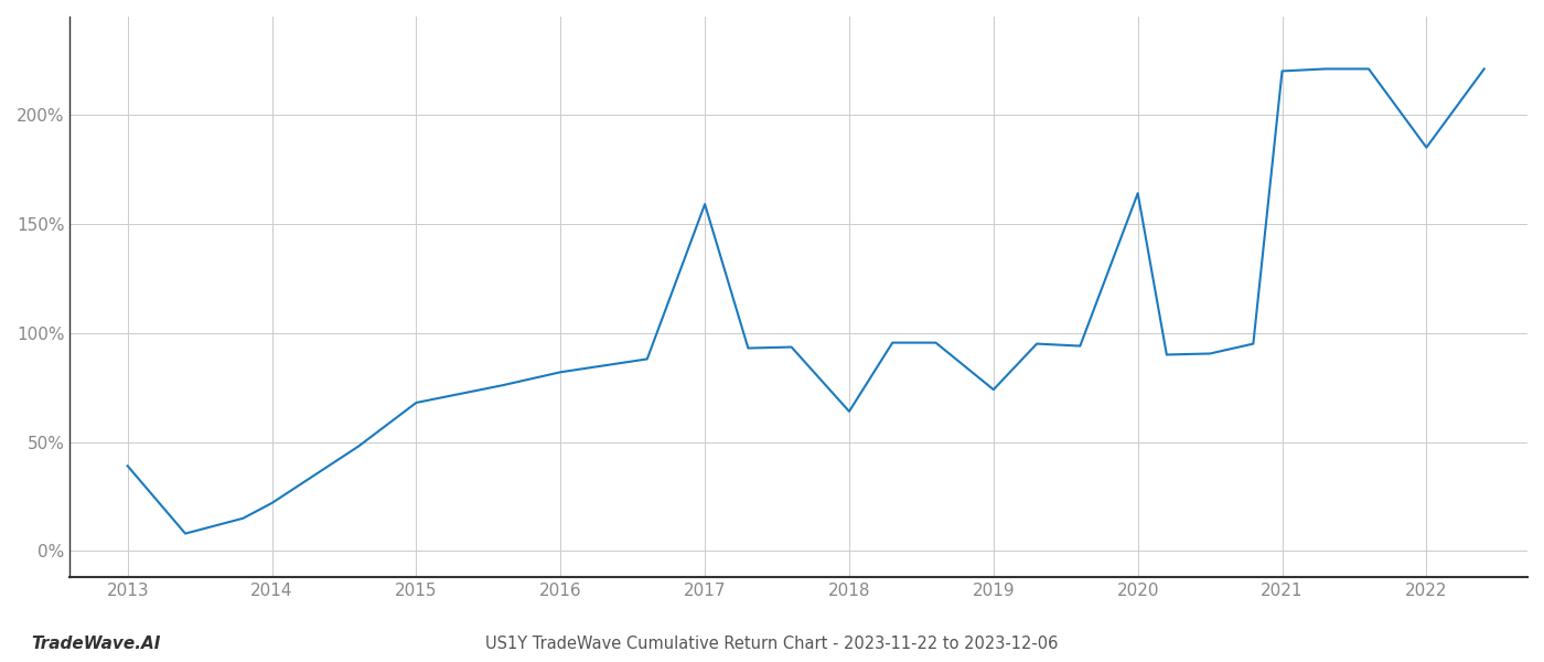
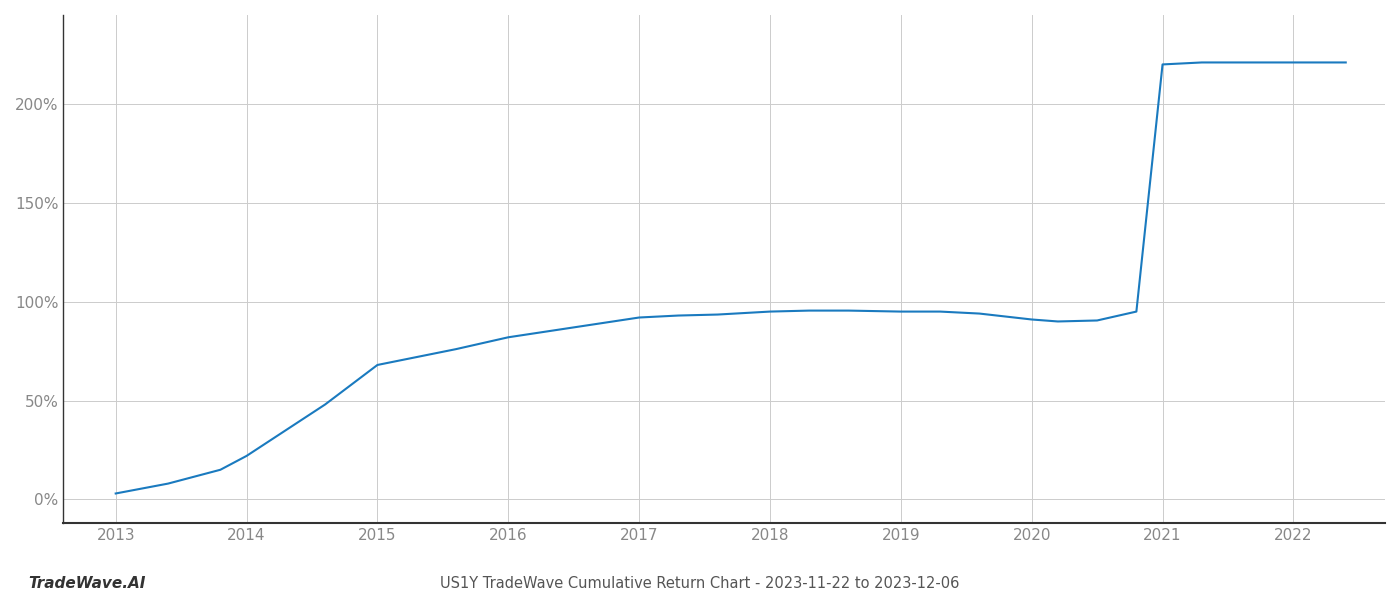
2013: 39% -> 3%
2017: 159% -> 92%
2018: 64% -> 95%
2019: 74% -> 95%
2020: 164% -> 91%
2022: 185% -> 221%
